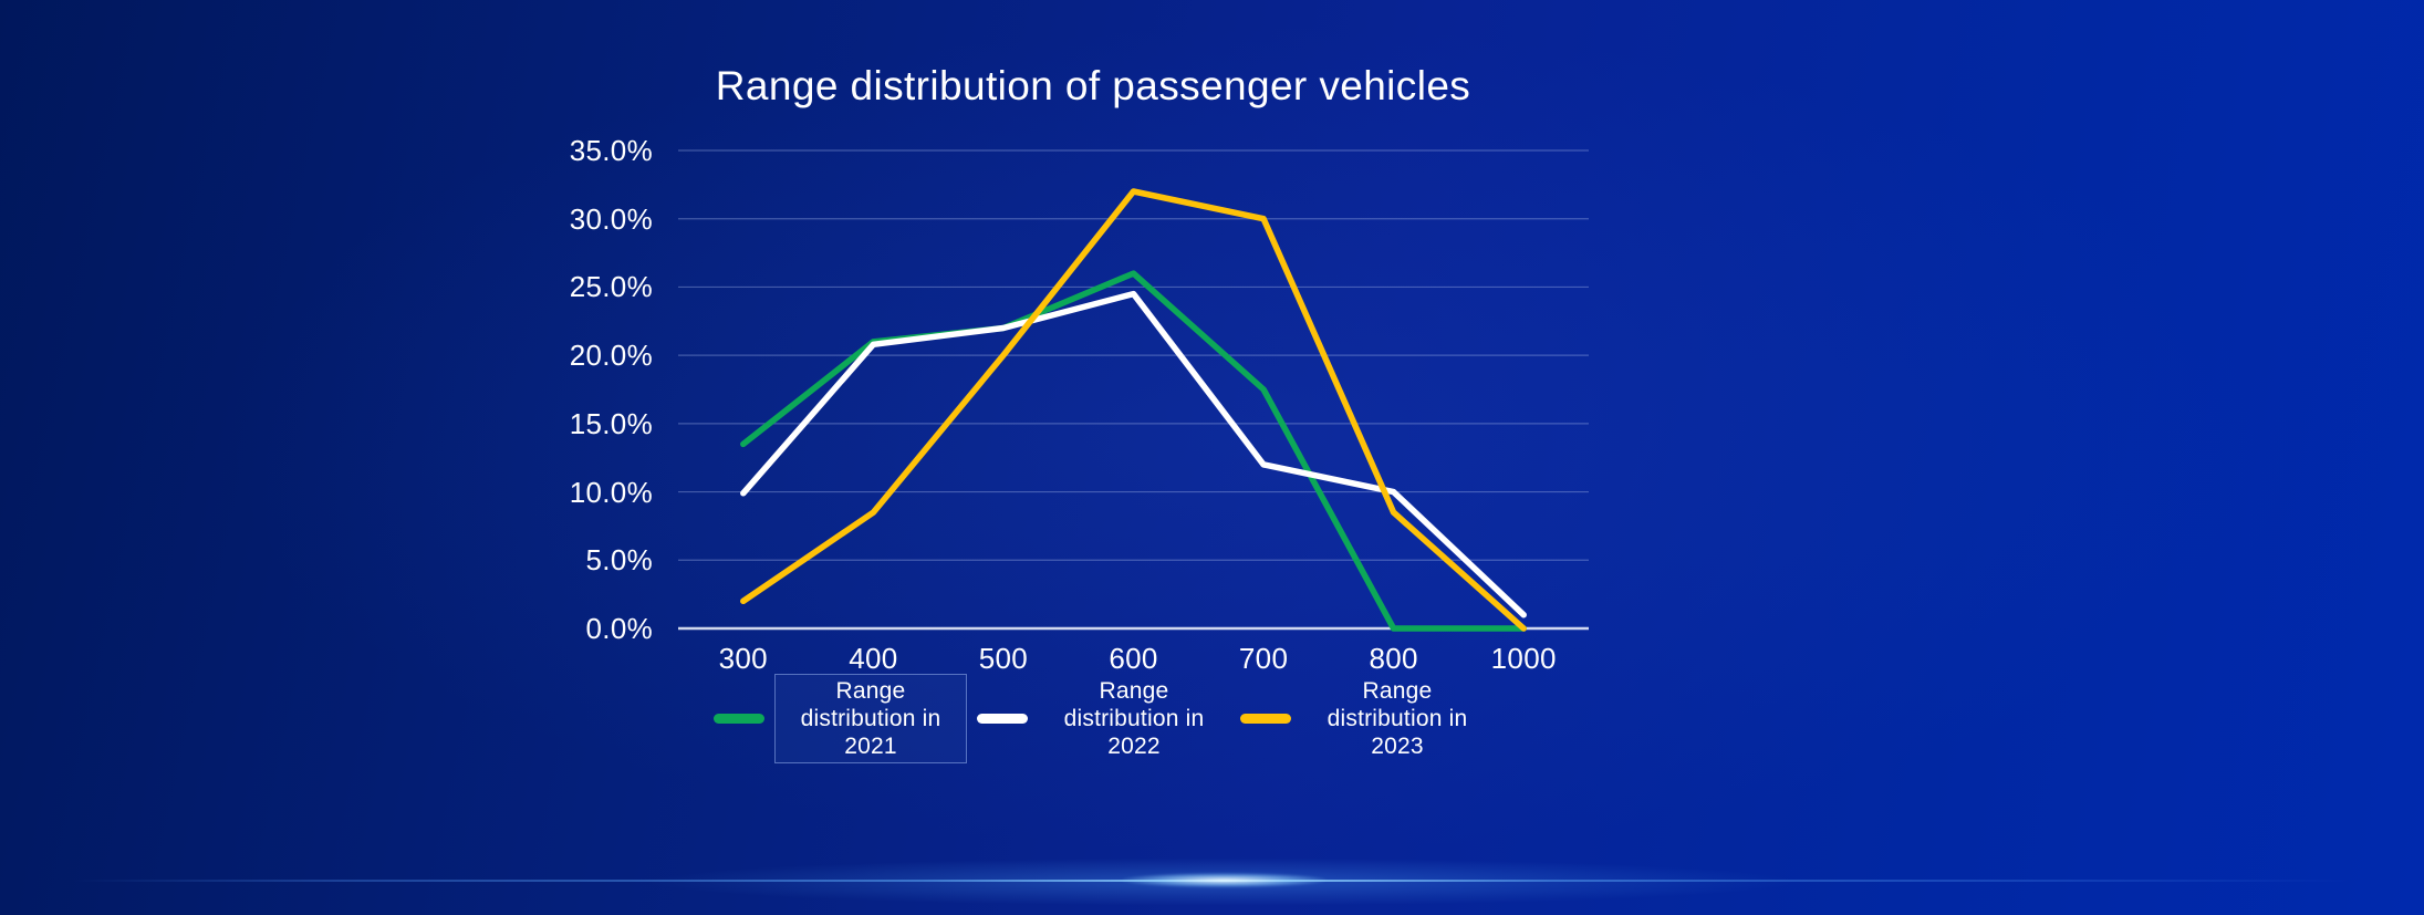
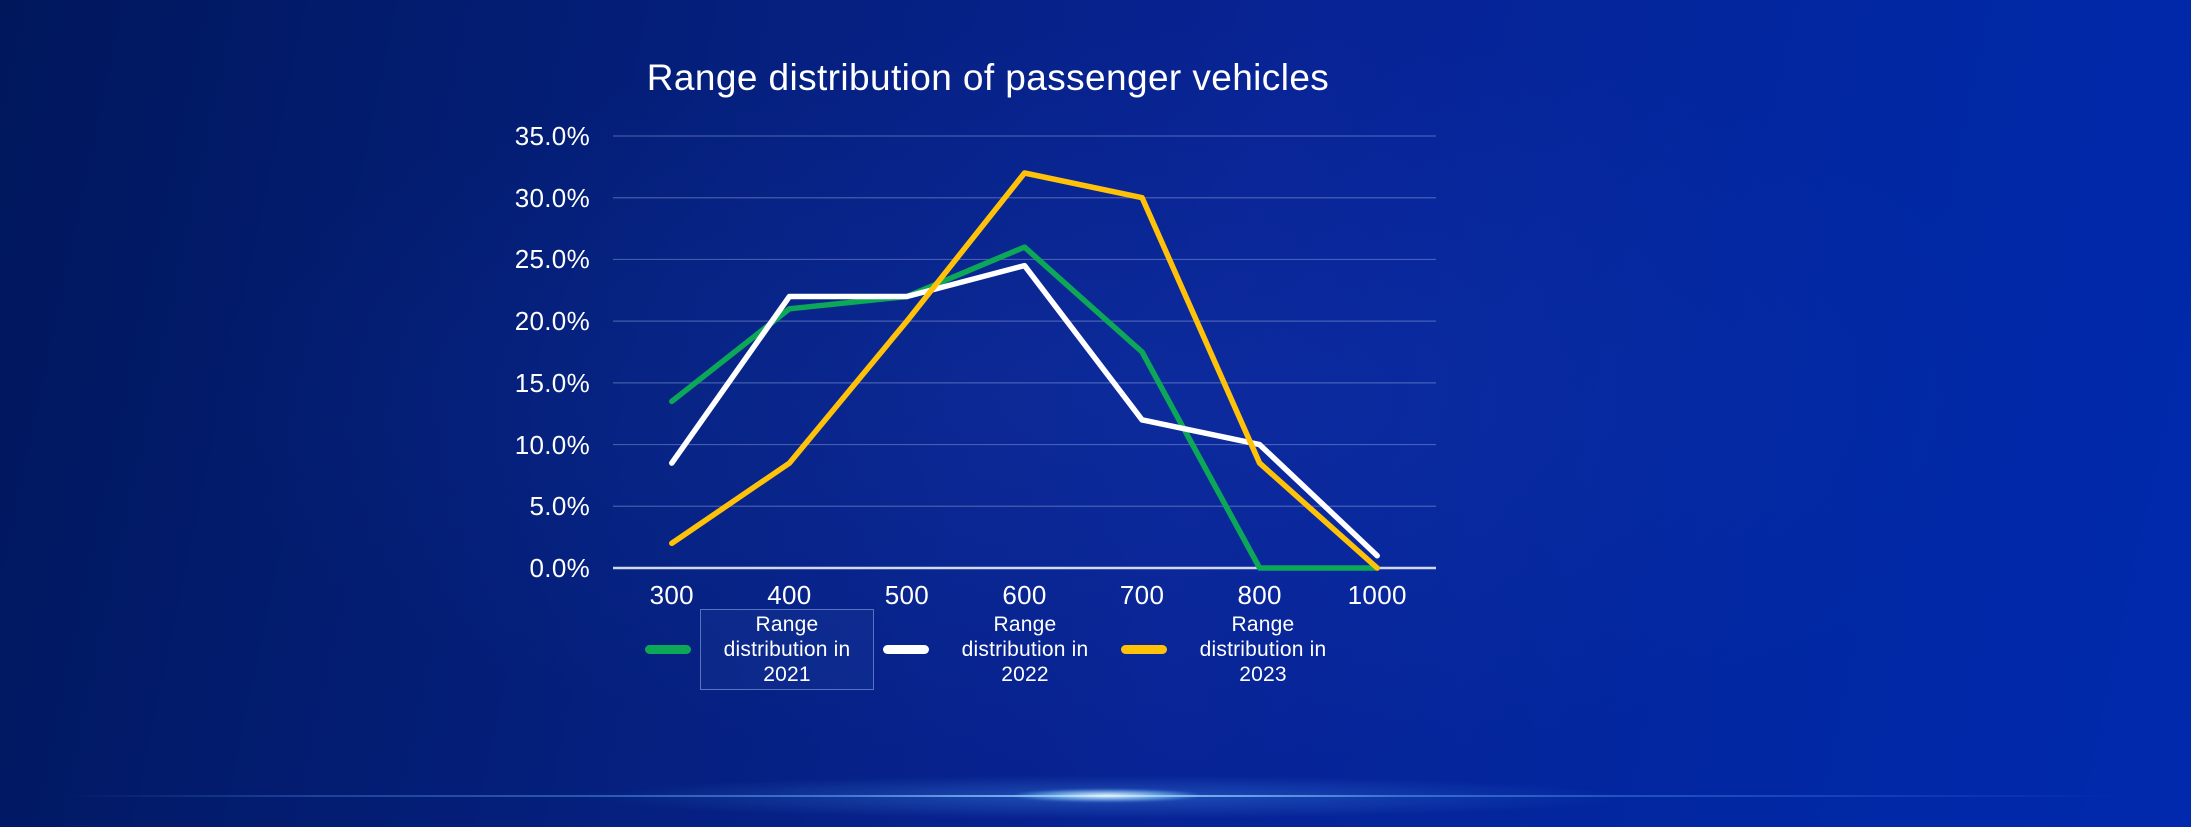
Range distribution in 2022/300: 9.9% -> 8.5%
Range distribution in 2022/400: 20.8% -> 22.0%
